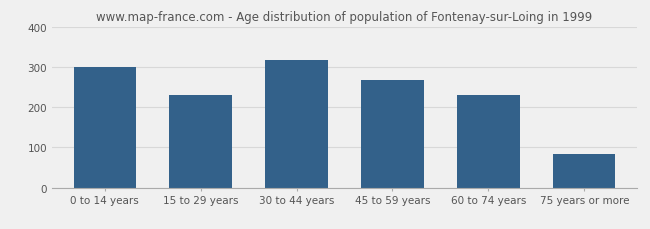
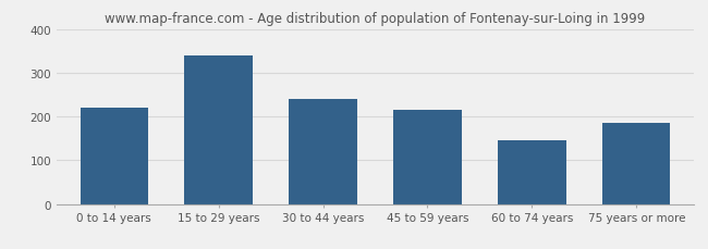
0 to 14 years: 300 -> 220
15 to 29 years: 231 -> 340
30 to 44 years: 317 -> 240
45 to 59 years: 267 -> 215
60 to 74 years: 231 -> 145
75 years or more: 83 -> 185
